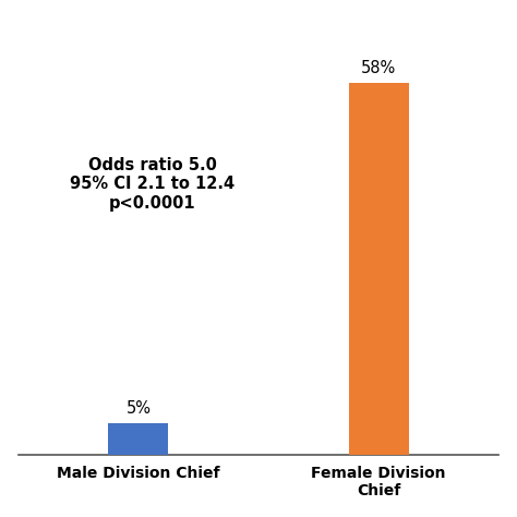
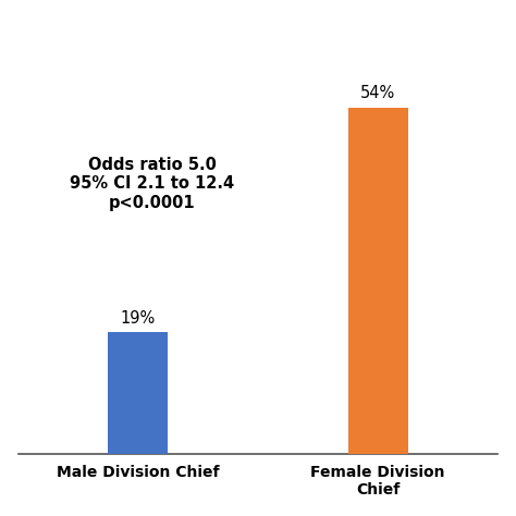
Male Division Chief: 5% -> 19%
Female Division Chief: 58% -> 54%
